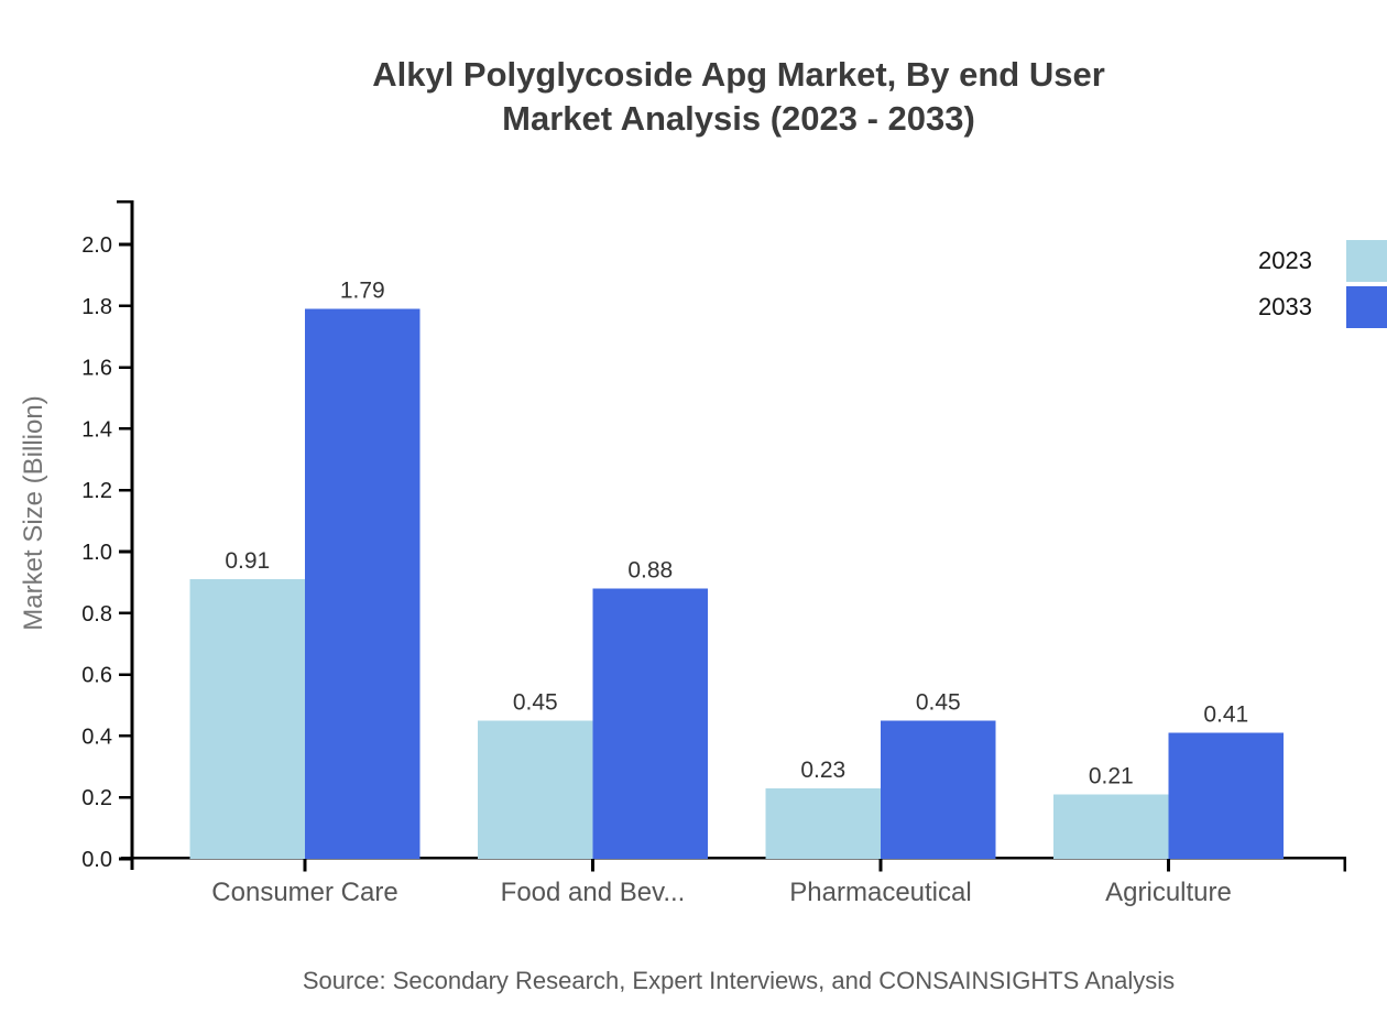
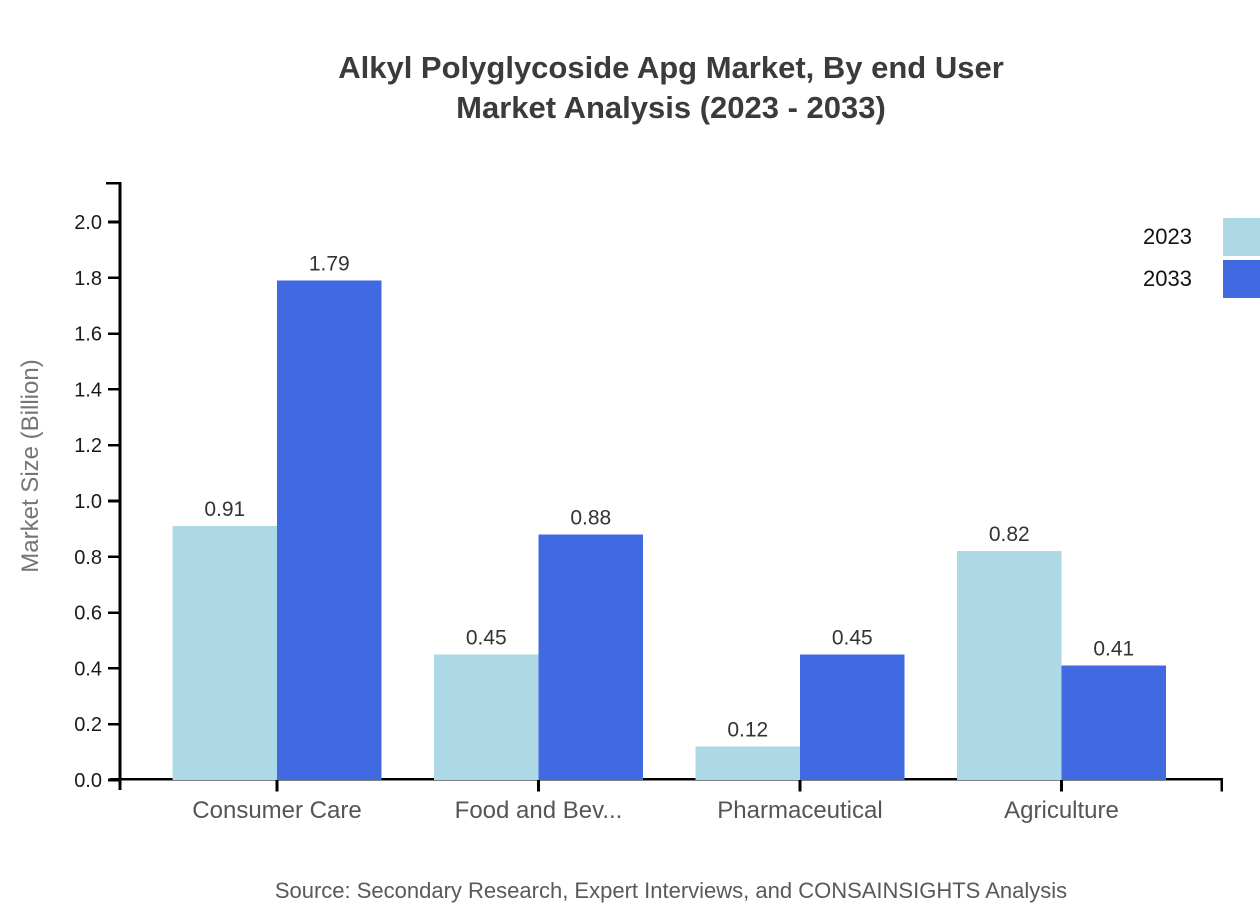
2023/Pharmaceutical: 0.23 -> 0.12
2023/Agriculture: 0.21 -> 0.82
